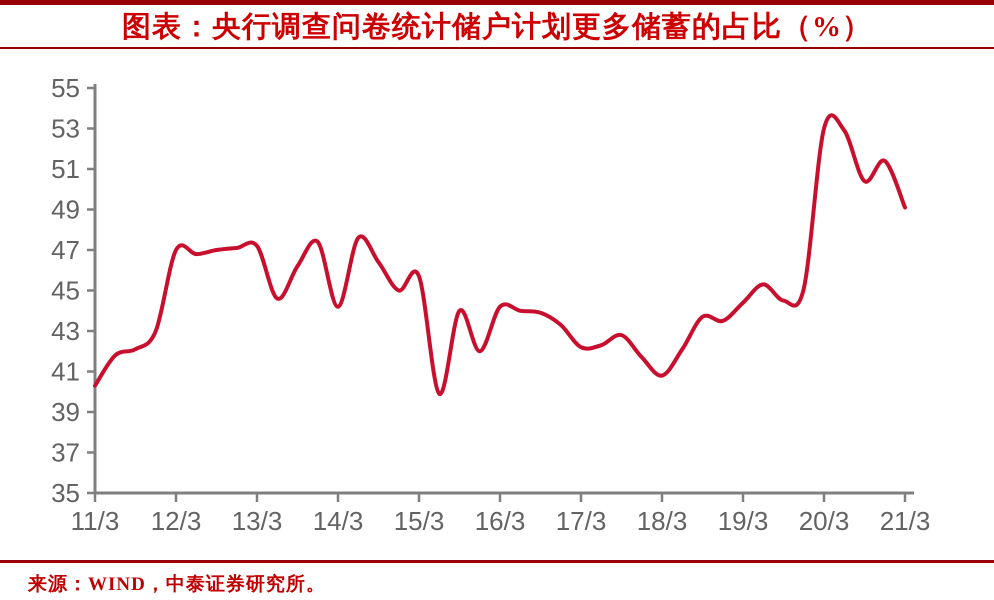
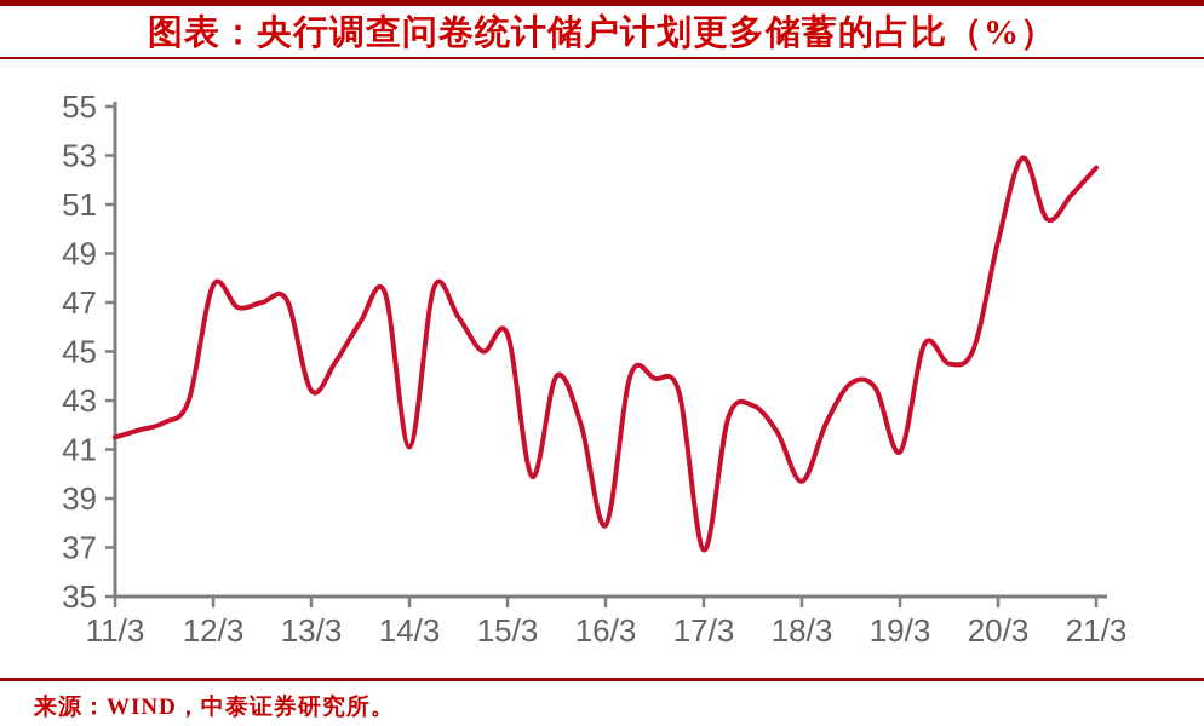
11/3: 40.3 -> 41.5
12/3: 47.0 -> 47.7
13/3: 47.2 -> 43.4
14/3: 44.2 -> 41.1
16/3: 44.2 -> 37.9
17/3: 42.2 -> 36.9
18/3: 40.8 -> 39.7
19/3: 44.4 -> 40.9
20/3: 53.0 -> 49.5
21/3: 49.1 -> 52.5
